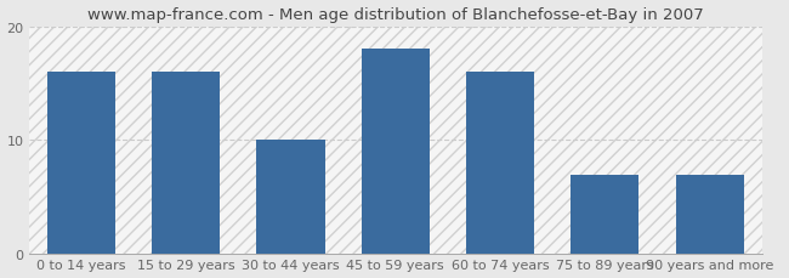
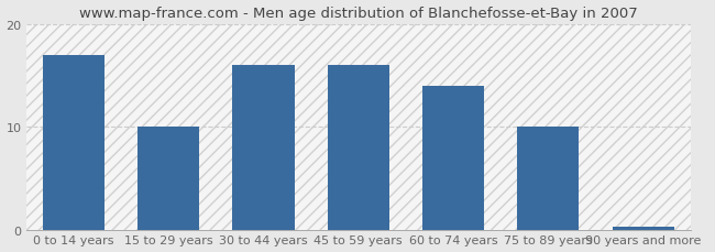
0 to 14 years: 16.0 -> 17.0
15 to 29 years: 16.0 -> 10.0
30 to 44 years: 10.0 -> 16.0
45 to 59 years: 18.0 -> 16.0
60 to 74 years: 16.0 -> 14.0
75 to 89 years: 7.0 -> 10.0
90 years and more: 7.0 -> 0.3
